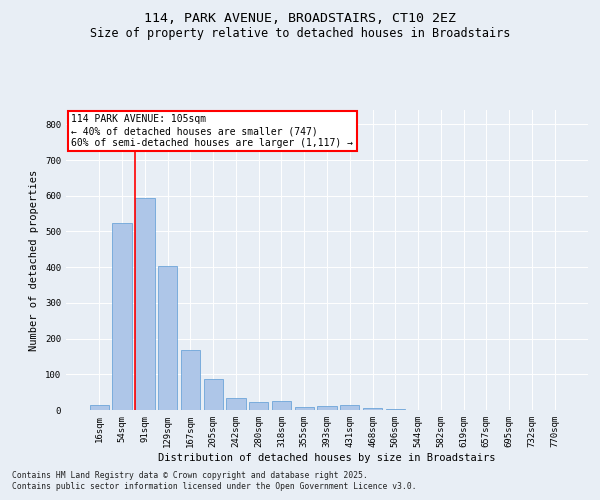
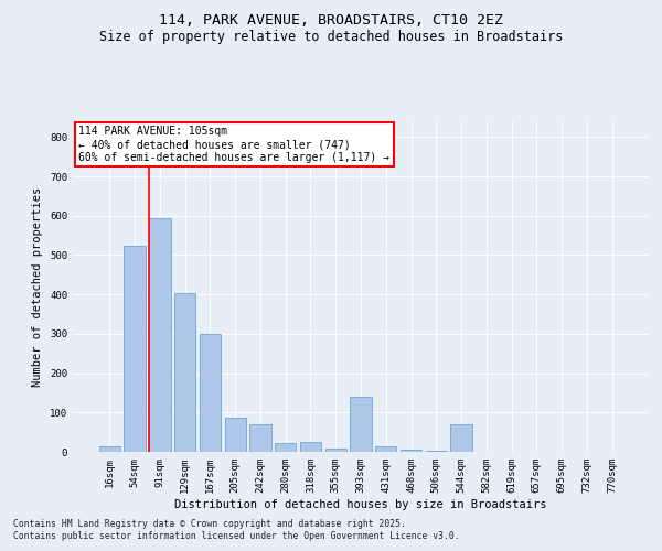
167sqm: 168 -> 300
242sqm: 35 -> 70
393sqm: 12 -> 140
544sqm: 1 -> 70
